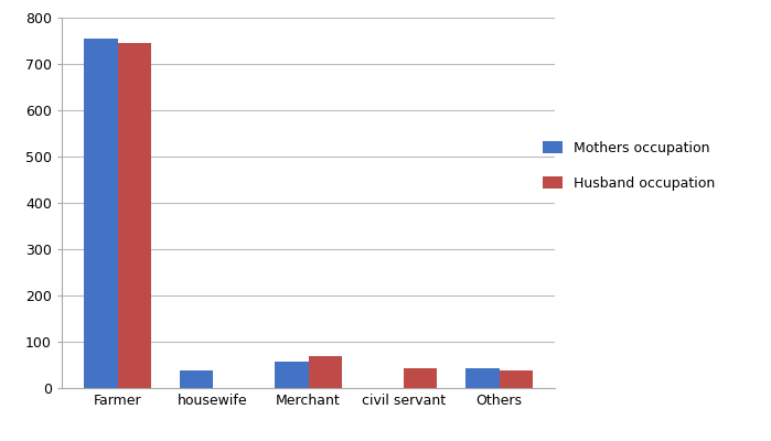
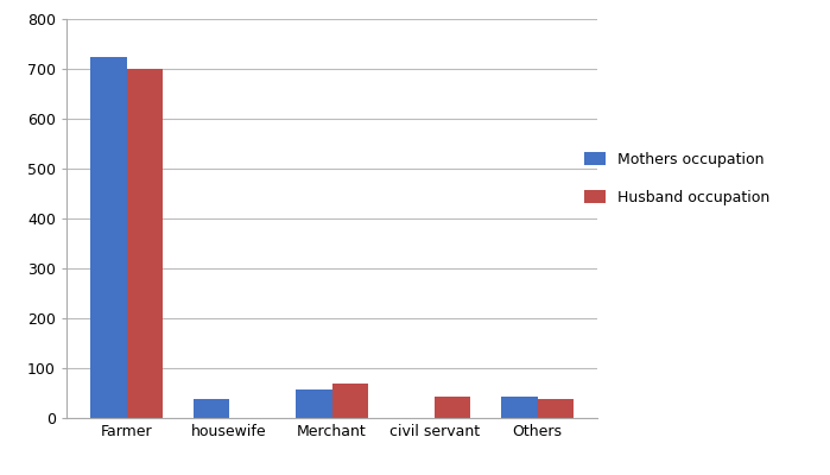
Mothers occupation/Farmer: 755 -> 725
Husband occupation/Farmer: 745 -> 700
